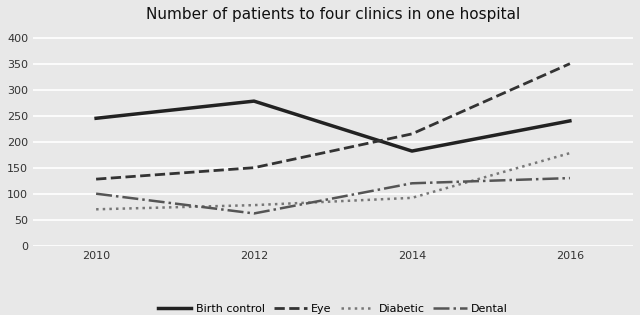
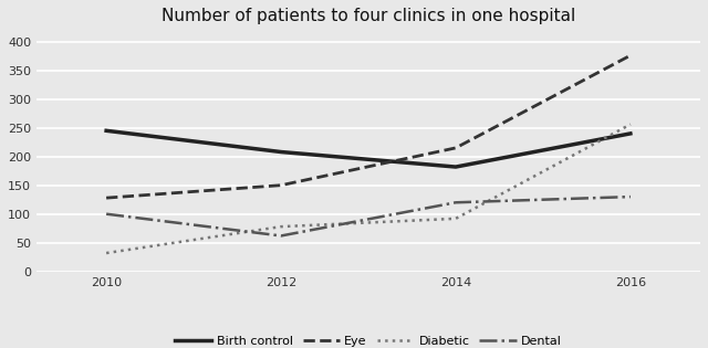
Diabetic/2010: 70 -> 32
Birth control/2012: 278 -> 208
Eye/2016: 350 -> 376
Diabetic/2016: 178 -> 256
